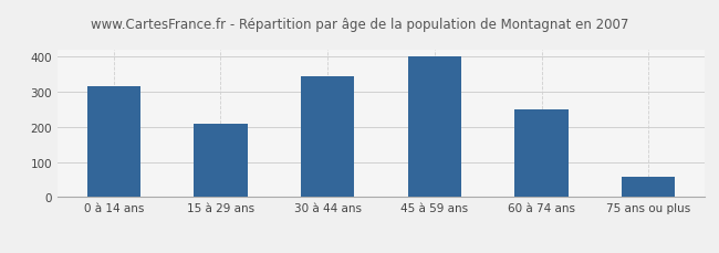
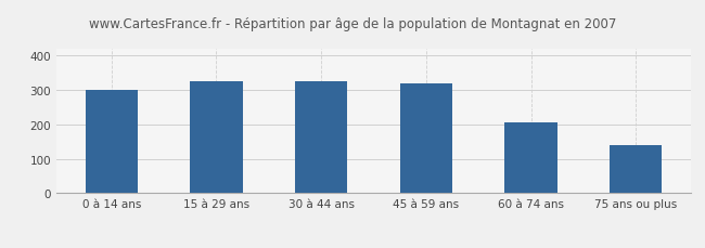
0 à 14 ans: 317 -> 300
15 à 29 ans: 208 -> 325
30 à 44 ans: 345 -> 325
45 à 59 ans: 400 -> 320
60 à 74 ans: 250 -> 205
75 ans ou plus: 57 -> 140
